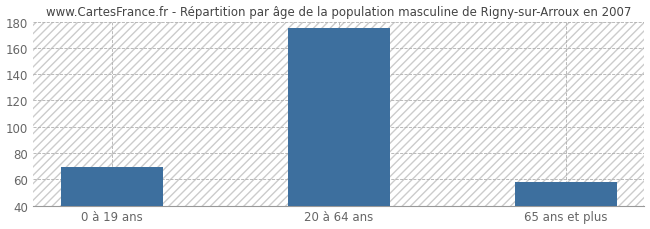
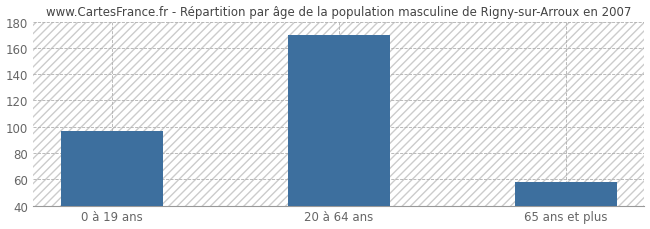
0 à 19 ans: 69 -> 97
20 à 64 ans: 175 -> 170
